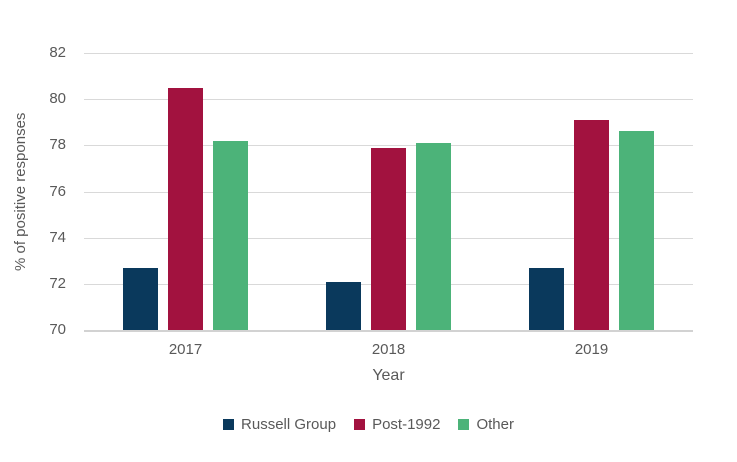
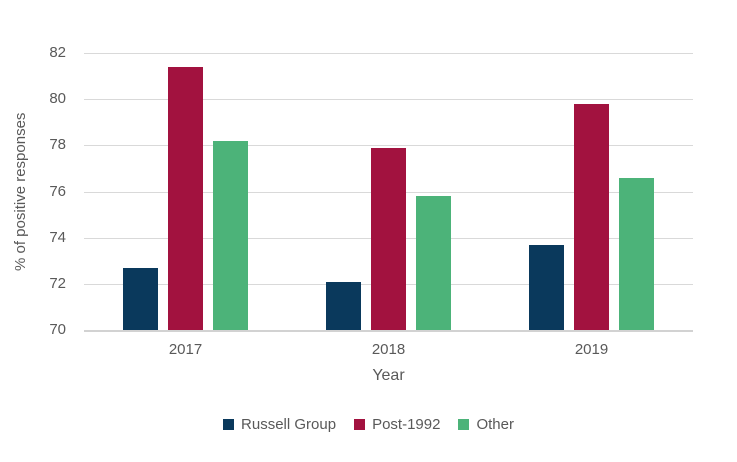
Post-1992/2017: 80.5 -> 81.4
Other/2018: 78.1 -> 75.8
Russell Group/2019: 72.7 -> 73.7
Post-1992/2019: 79.1 -> 79.8
Other/2019: 78.6 -> 76.6
